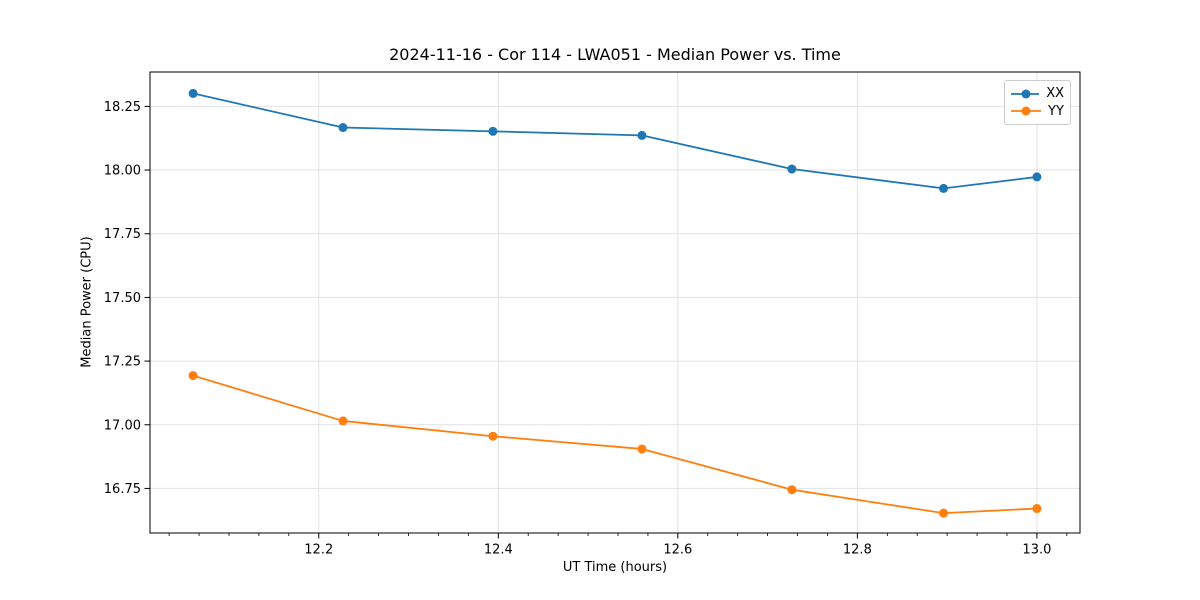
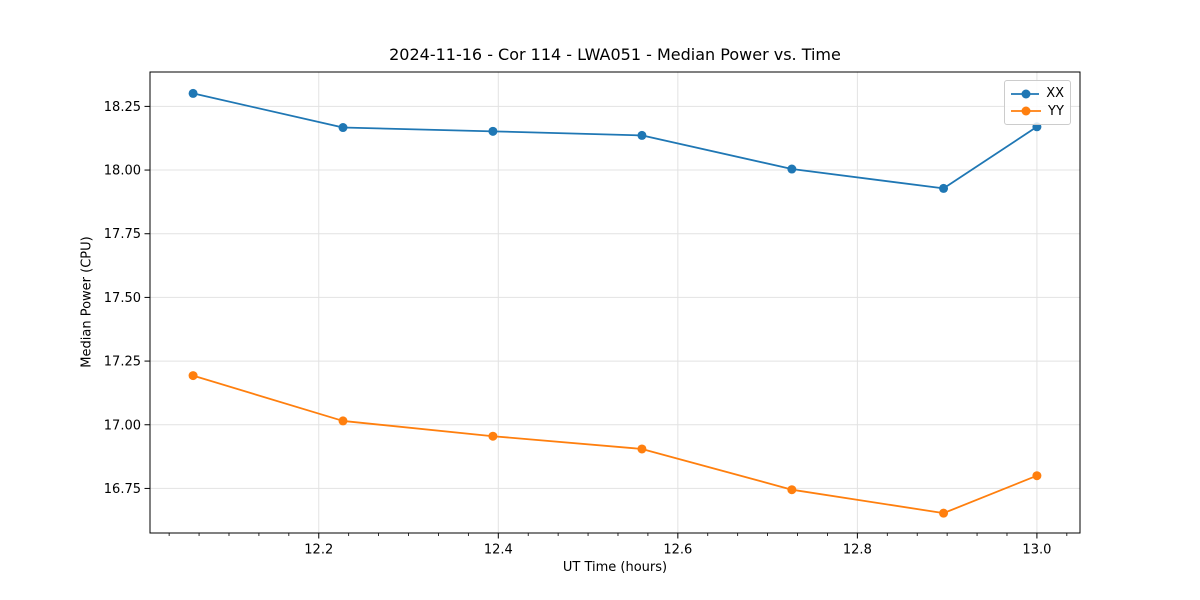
XX/13.0: 17.97 -> 18.17
YY/13.0: 16.67 -> 16.80
